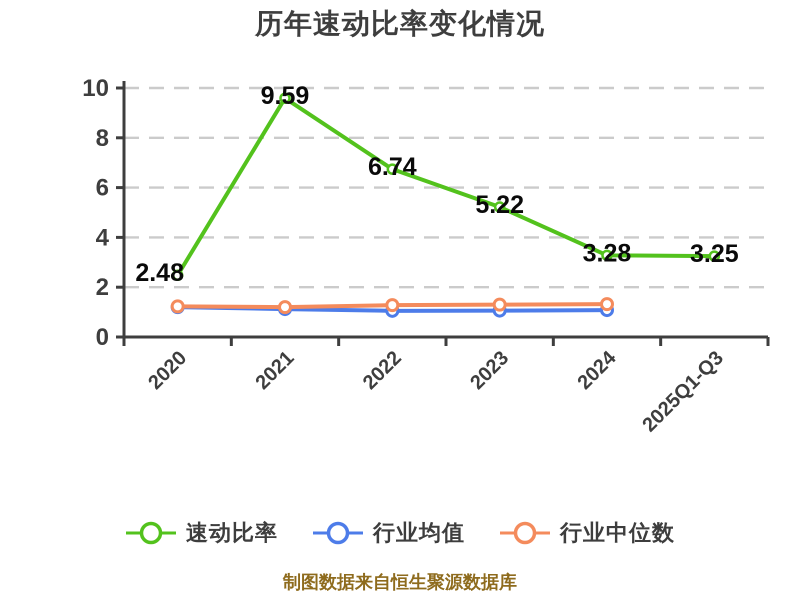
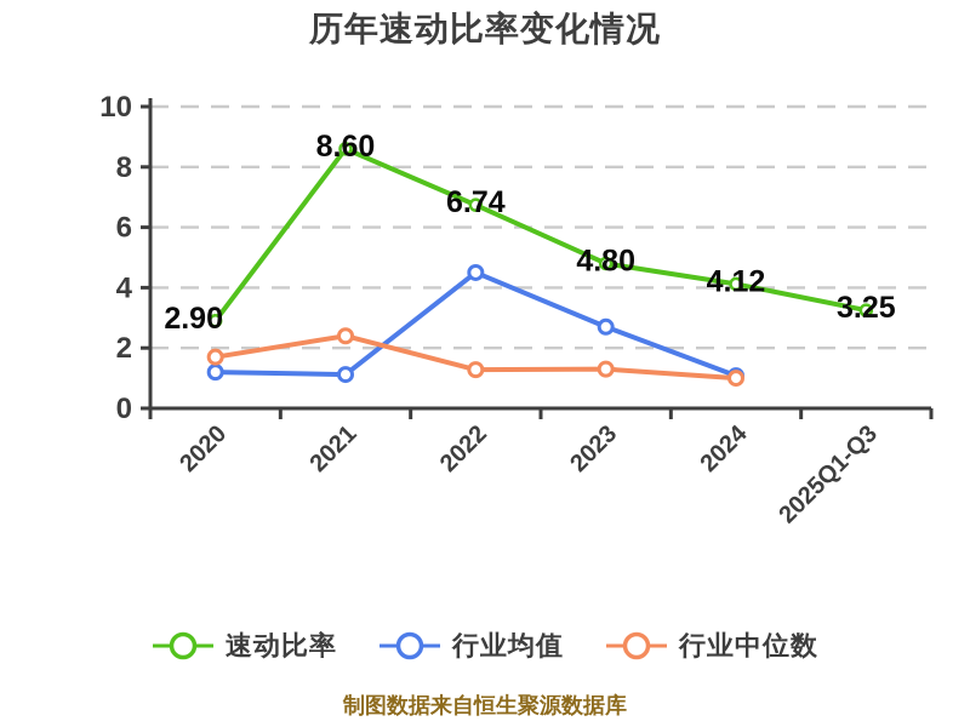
速动比率/2020: 2.48 -> 2.90
行业中位数/2020: 1.2 -> 1.7
速动比率/2021: 9.59 -> 8.60
行业中位数/2021: 1.2 -> 2.4
行业均值/2022: 1.1 -> 4.5
速动比率/2023: 5.22 -> 4.80
行业均值/2023: 1.1 -> 2.7
速动比率/2024: 3.28 -> 4.12
行业中位数/2024: 1.3 -> 1.0
